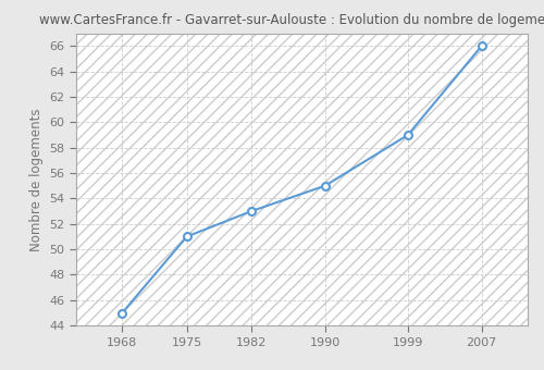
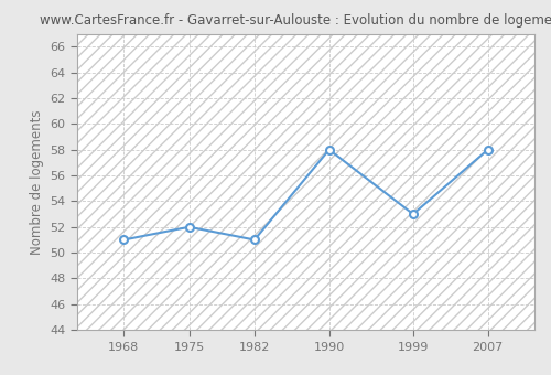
1968: 45 -> 51
1975: 51 -> 52
1982: 53 -> 51
1990: 55 -> 58
1999: 59 -> 53
2007: 66 -> 58
